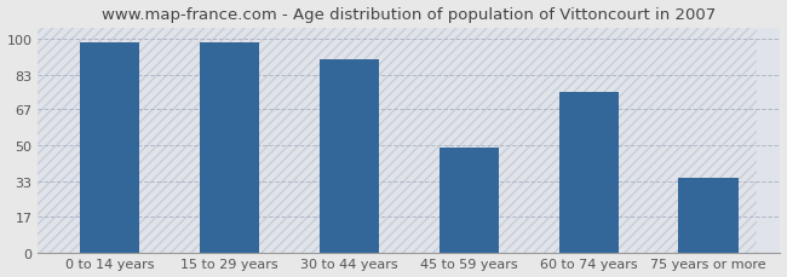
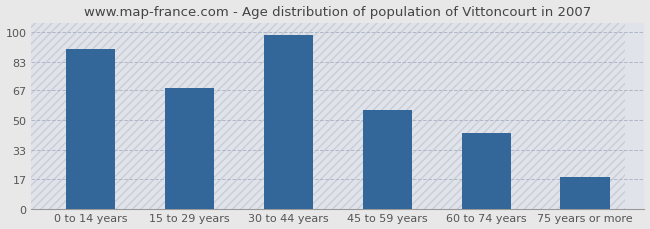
0 to 14 years: 98 -> 90
15 to 29 years: 98 -> 68
30 to 44 years: 90 -> 98
45 to 59 years: 49 -> 56
60 to 74 years: 75 -> 43
75 years or more: 35 -> 18
